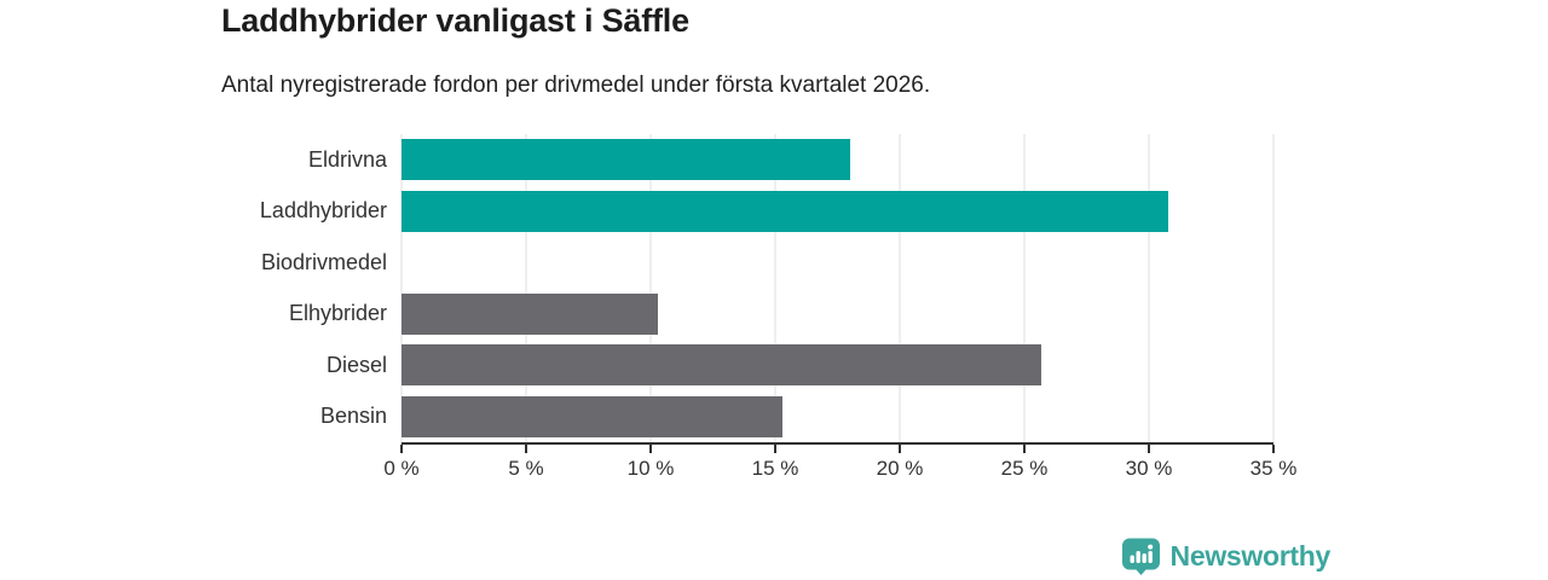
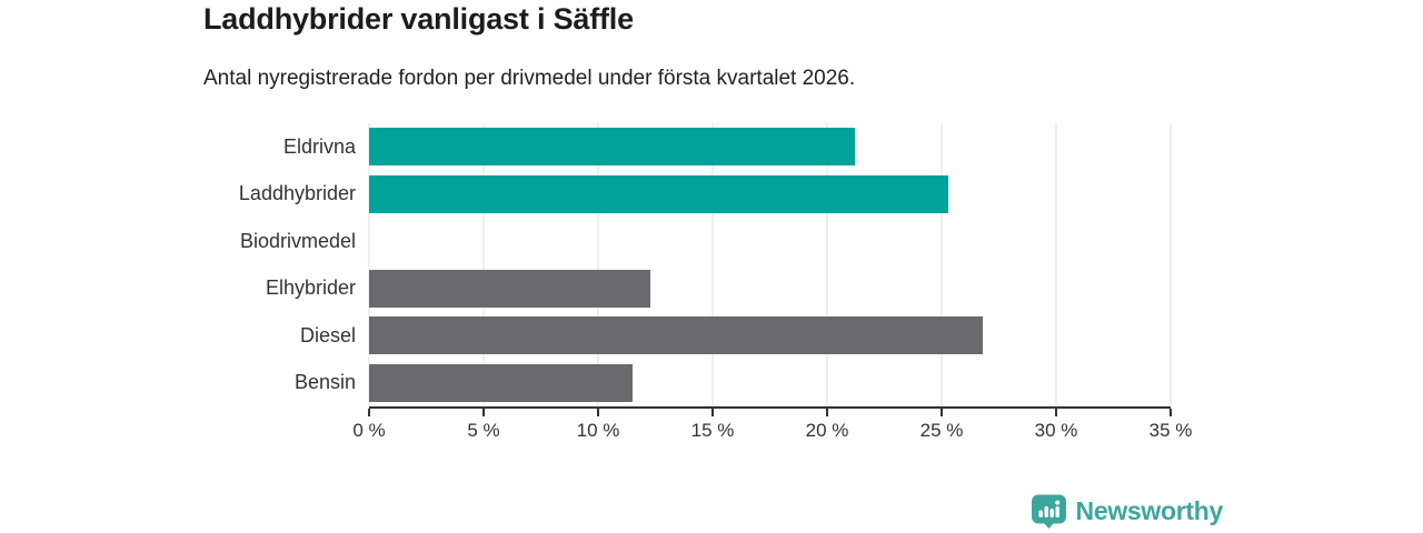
Eldrivna: 18.0% -> 21.2%
Laddhybrider: 30.8% -> 25.3%
Elhybrider: 10.3% -> 12.3%
Diesel: 25.7% -> 26.8%
Bensin: 15.3% -> 11.5%
